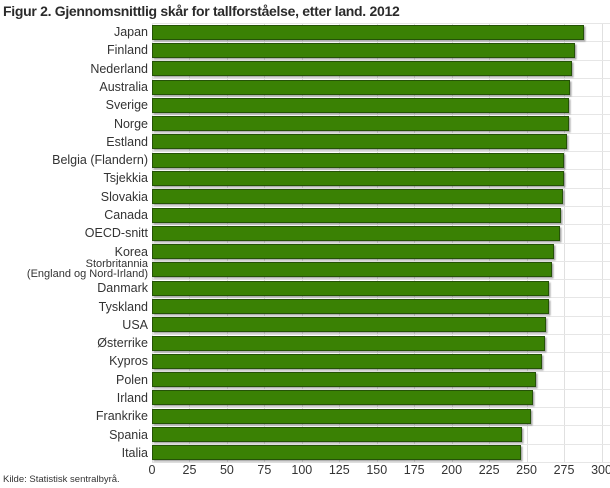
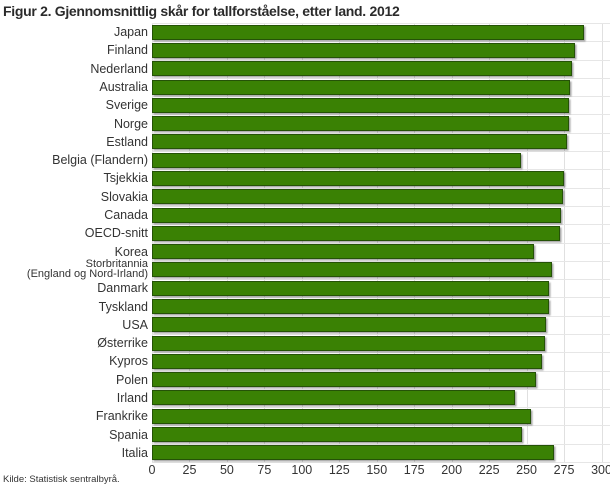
Belgia (Flandern): 275 -> 246
Korea: 268 -> 255
Irland: 254 -> 242
Italia: 246 -> 268
